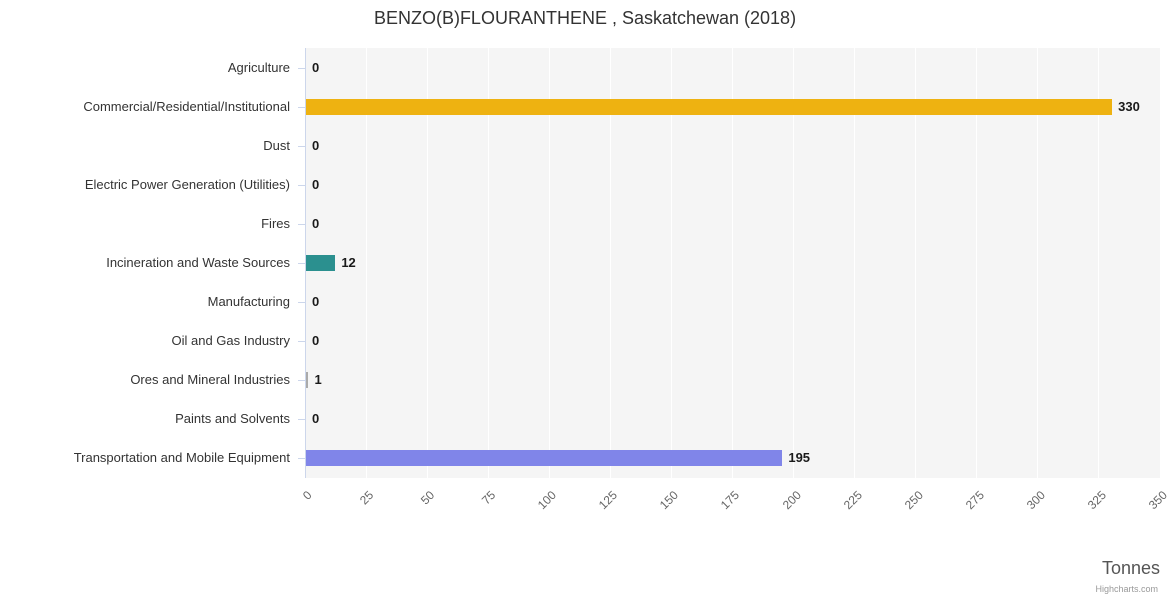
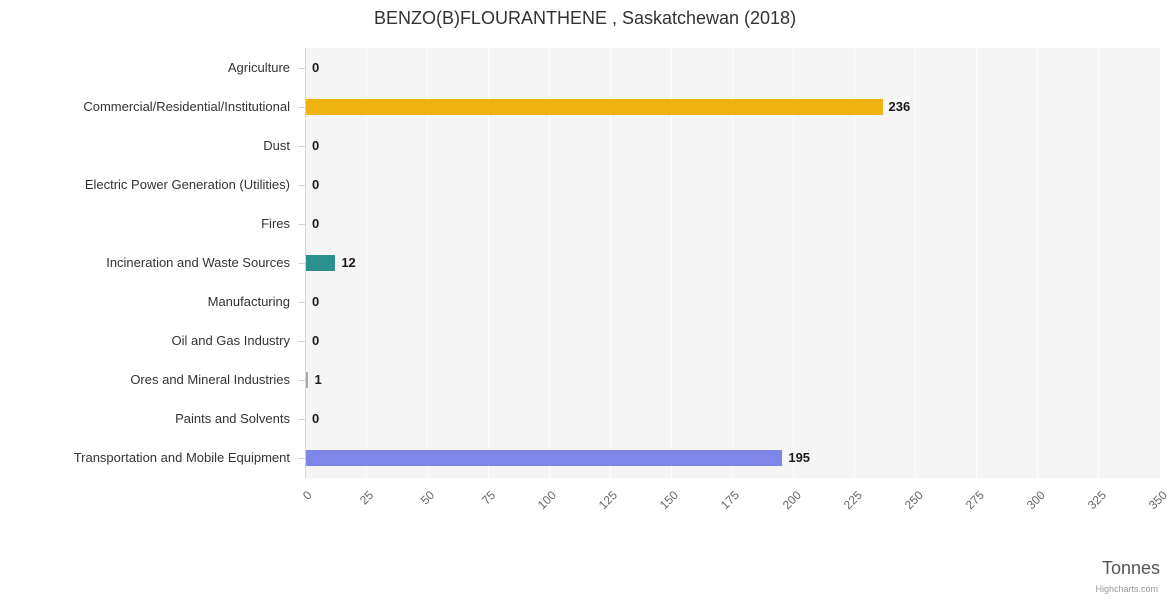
Commercial/Residential/Institutional: 330 -> 236
